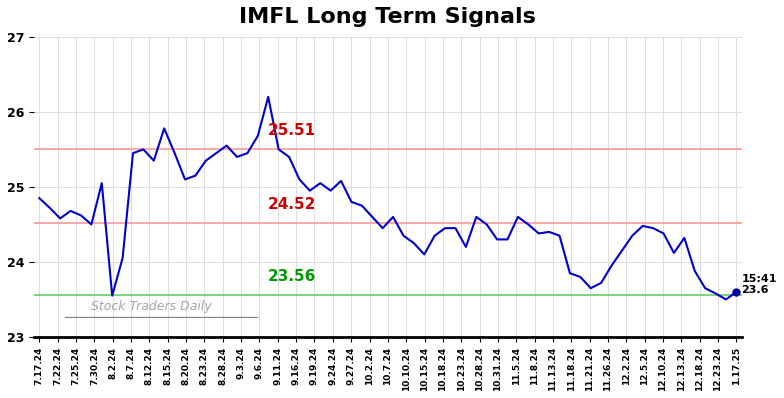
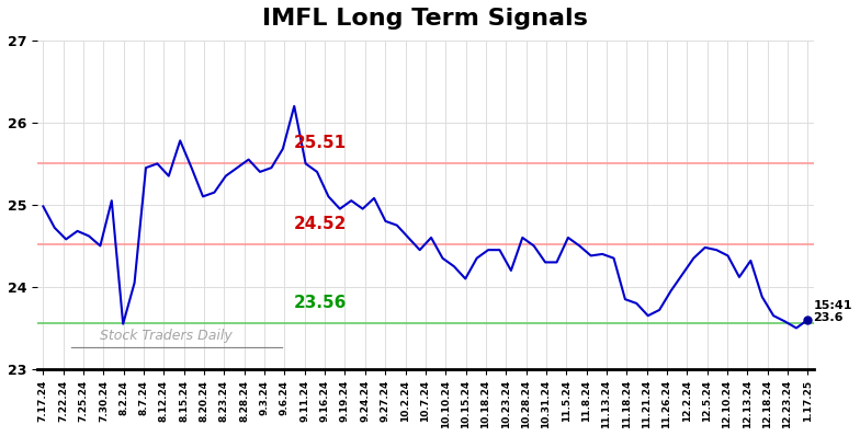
7.17.24: 24.85 -> 24.98
